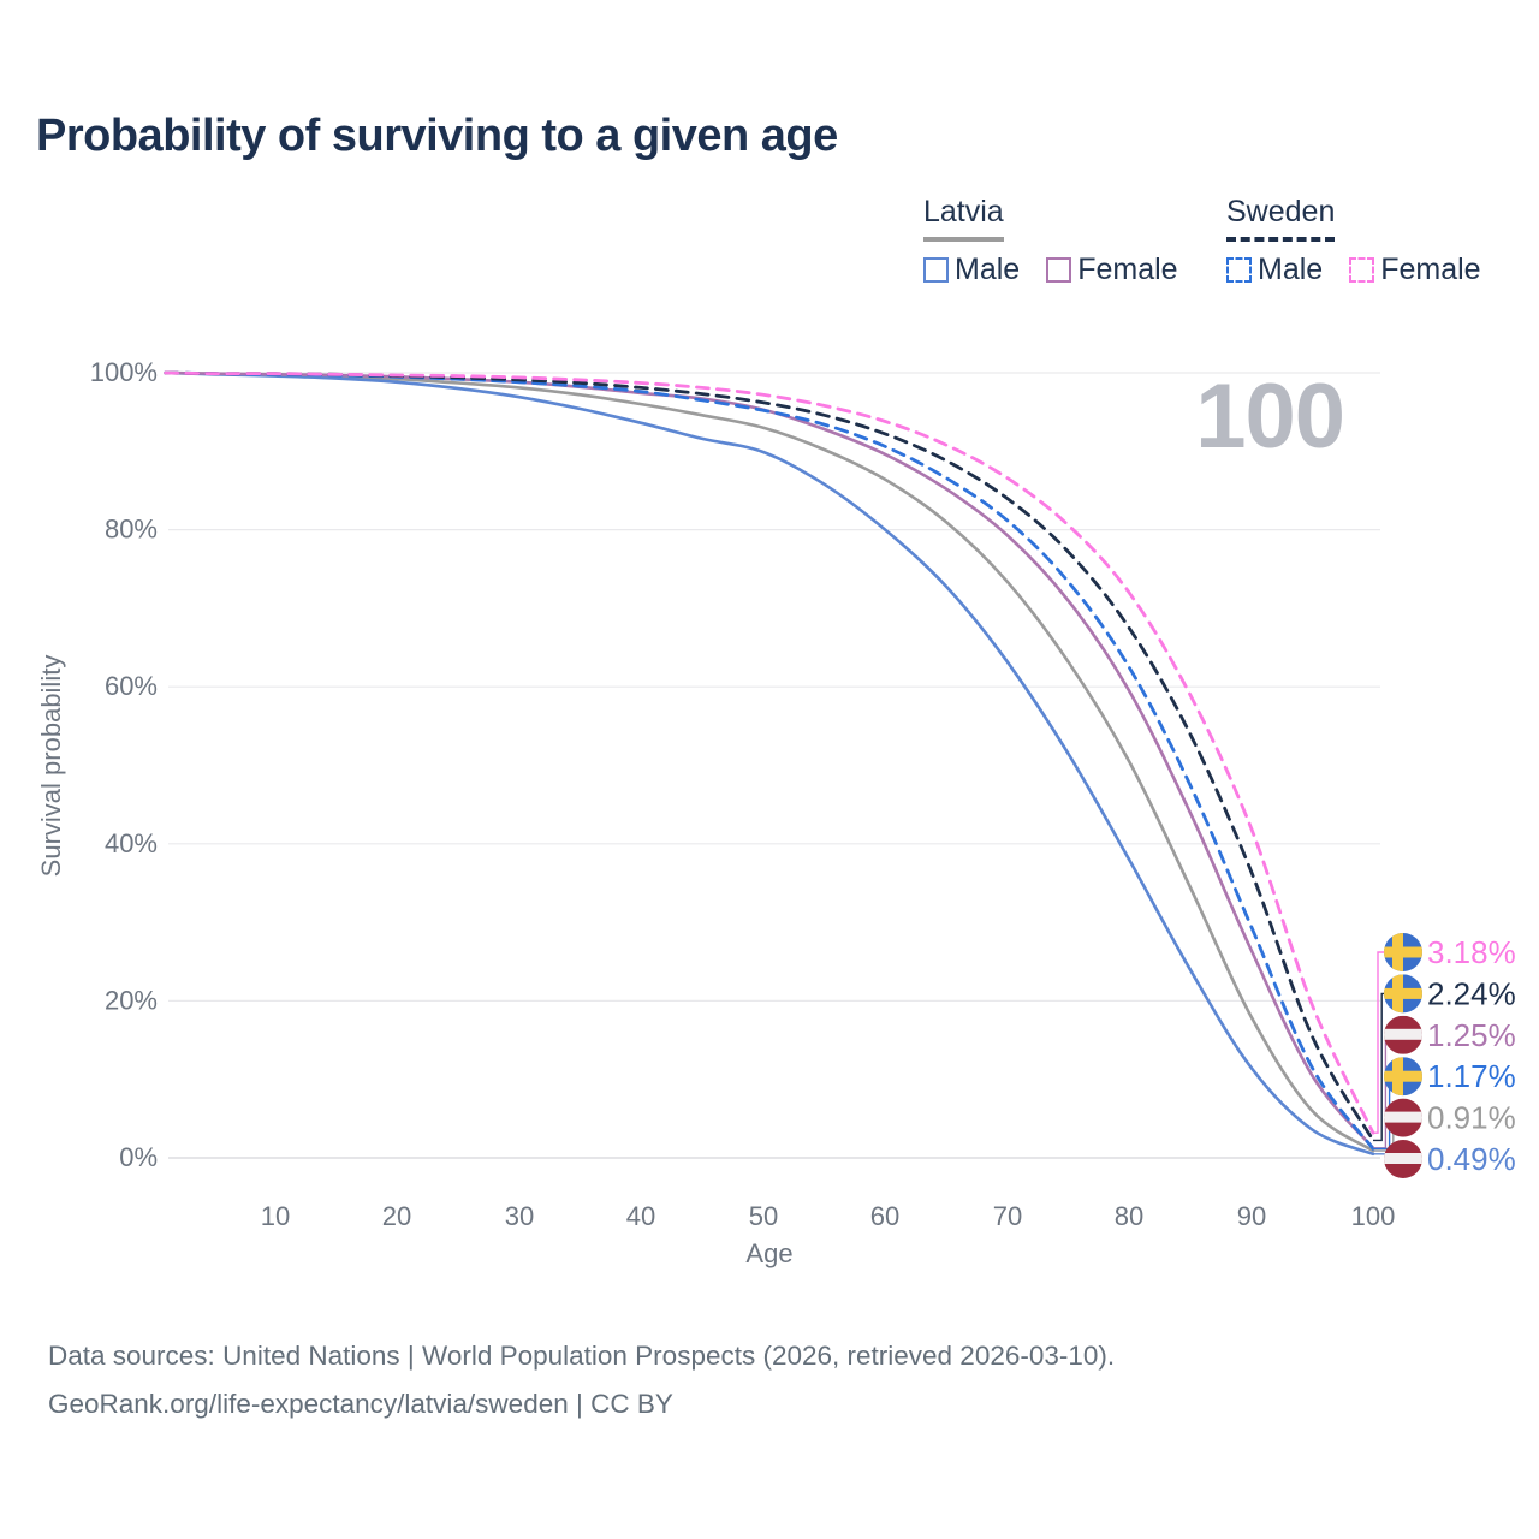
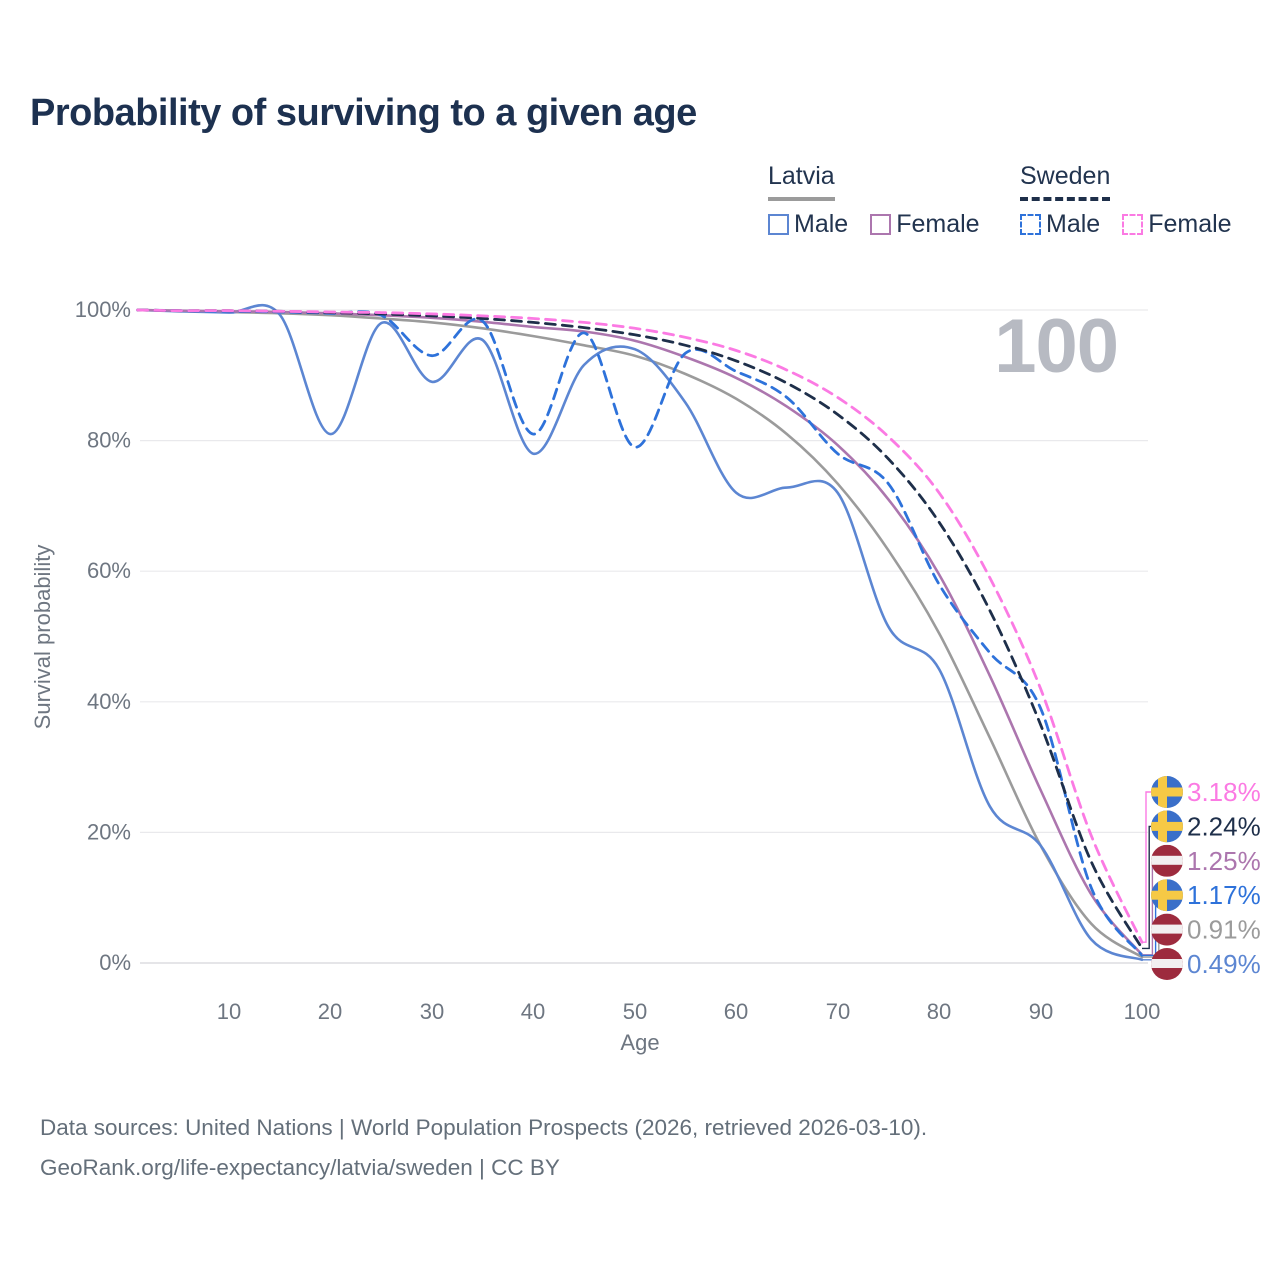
Latvia Male/20: 99% -> 81%
Latvia Male/30: 97% -> 89%
Sweden Male/30: 99% -> 93%
Latvia Male/40: 94% -> 78%
Sweden Male/40: 98% -> 81%
Latvia Male/50: 90% -> 94%
Sweden Male/50: 95% -> 79%
Latvia Male/60: 80% -> 72%
Latvia Male/70: 63% -> 72%
Sweden Male/70: 81% -> 78%
Latvia Male/80: 38% -> 45%
Sweden Male/80: 62% -> 58%
Latvia Male/90: 12% -> 18%
Sweden Male/90: 30% -> 39%
